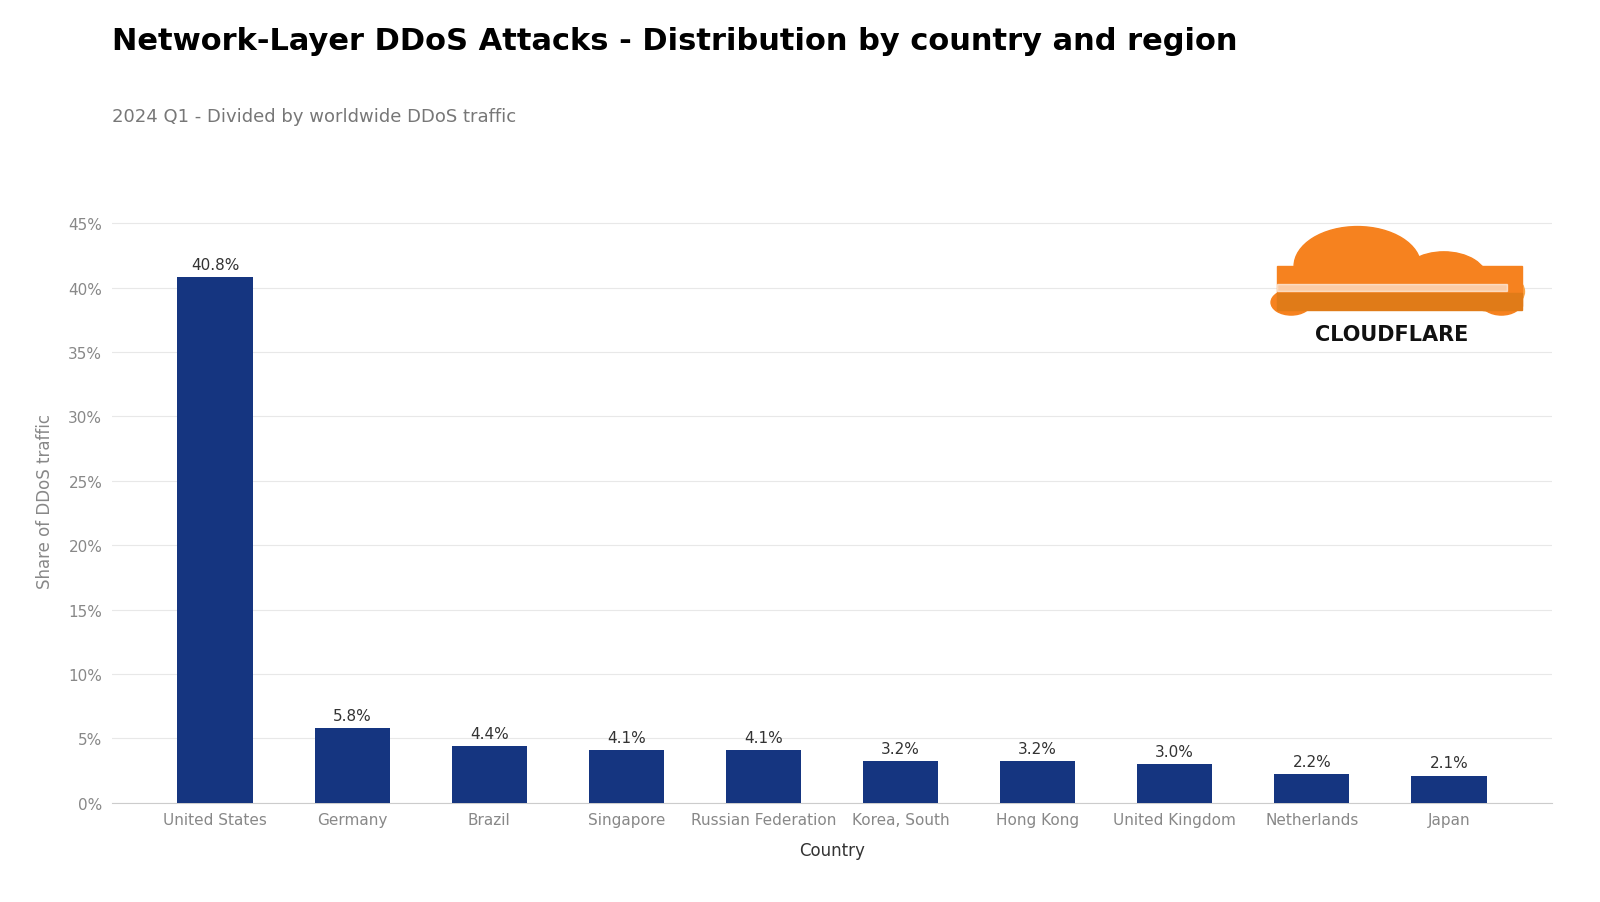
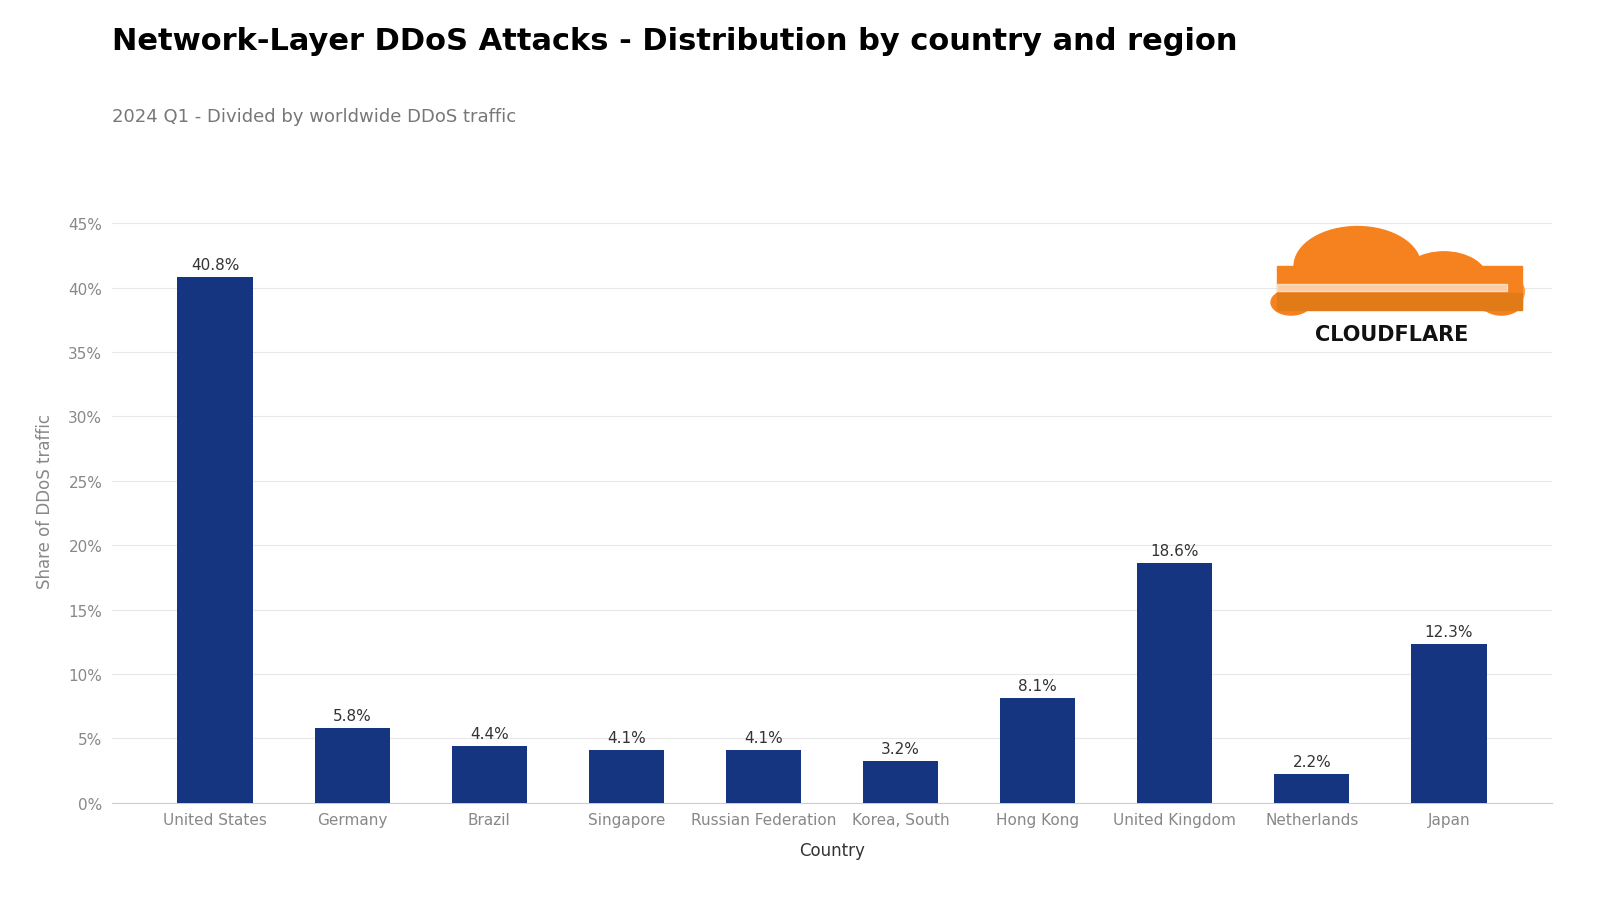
Hong Kong: 3.2% -> 8.1%
United Kingdom: 3.0% -> 18.6%
Japan: 2.1% -> 12.3%
